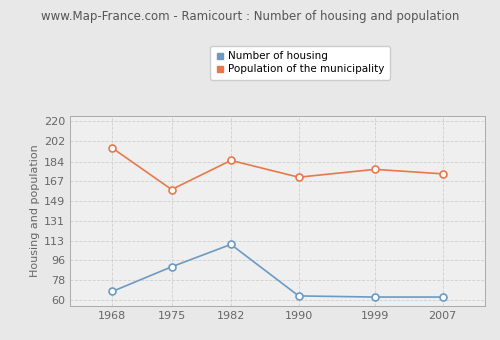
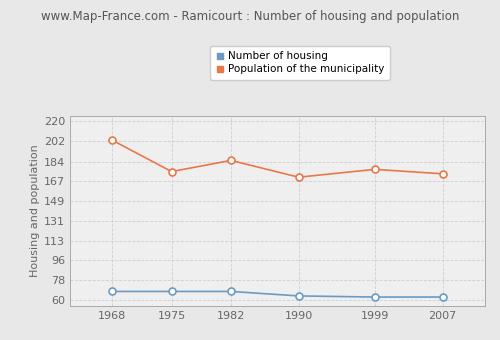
Population of the municipality/1968: 196 -> 203
Number of housing/1975: 90 -> 68
Population of the municipality/1975: 159 -> 175
Number of housing/1982: 110 -> 68
